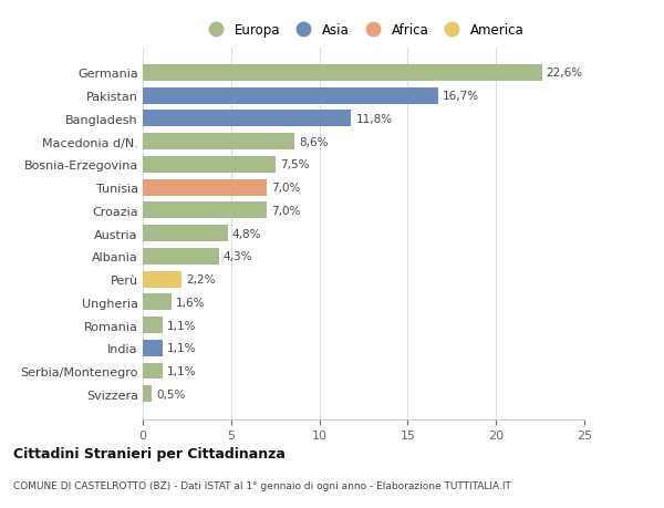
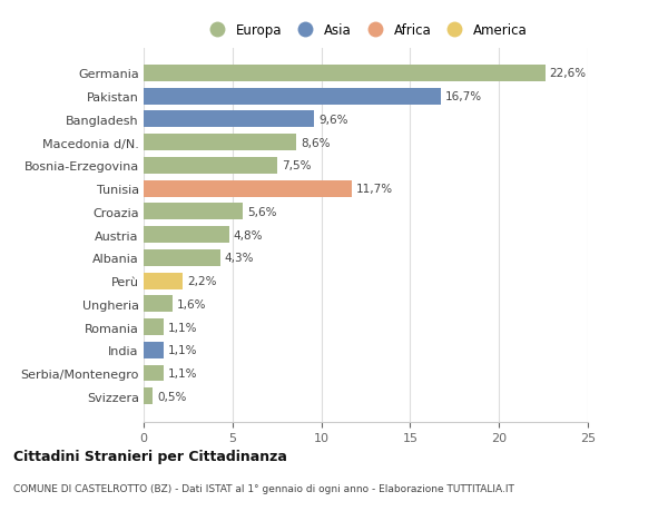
Bangladesh: 11,8% -> 9,6%
Tunisia: 7,0% -> 11,7%
Croazia: 7,0% -> 5,6%
